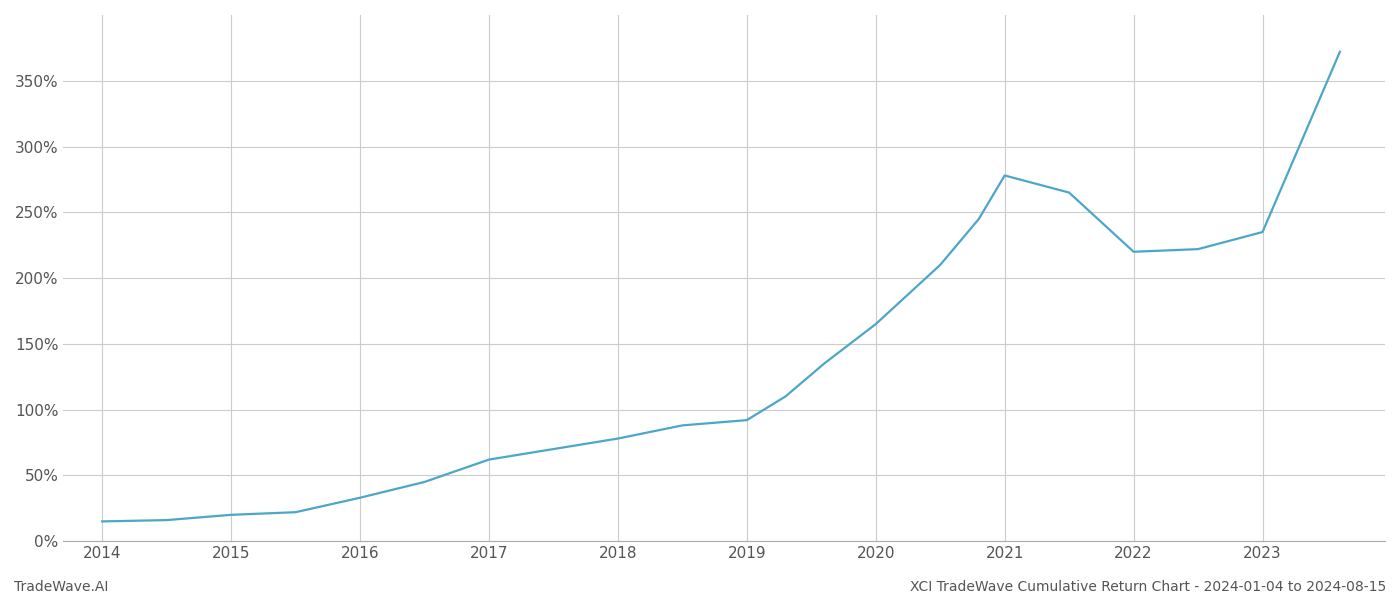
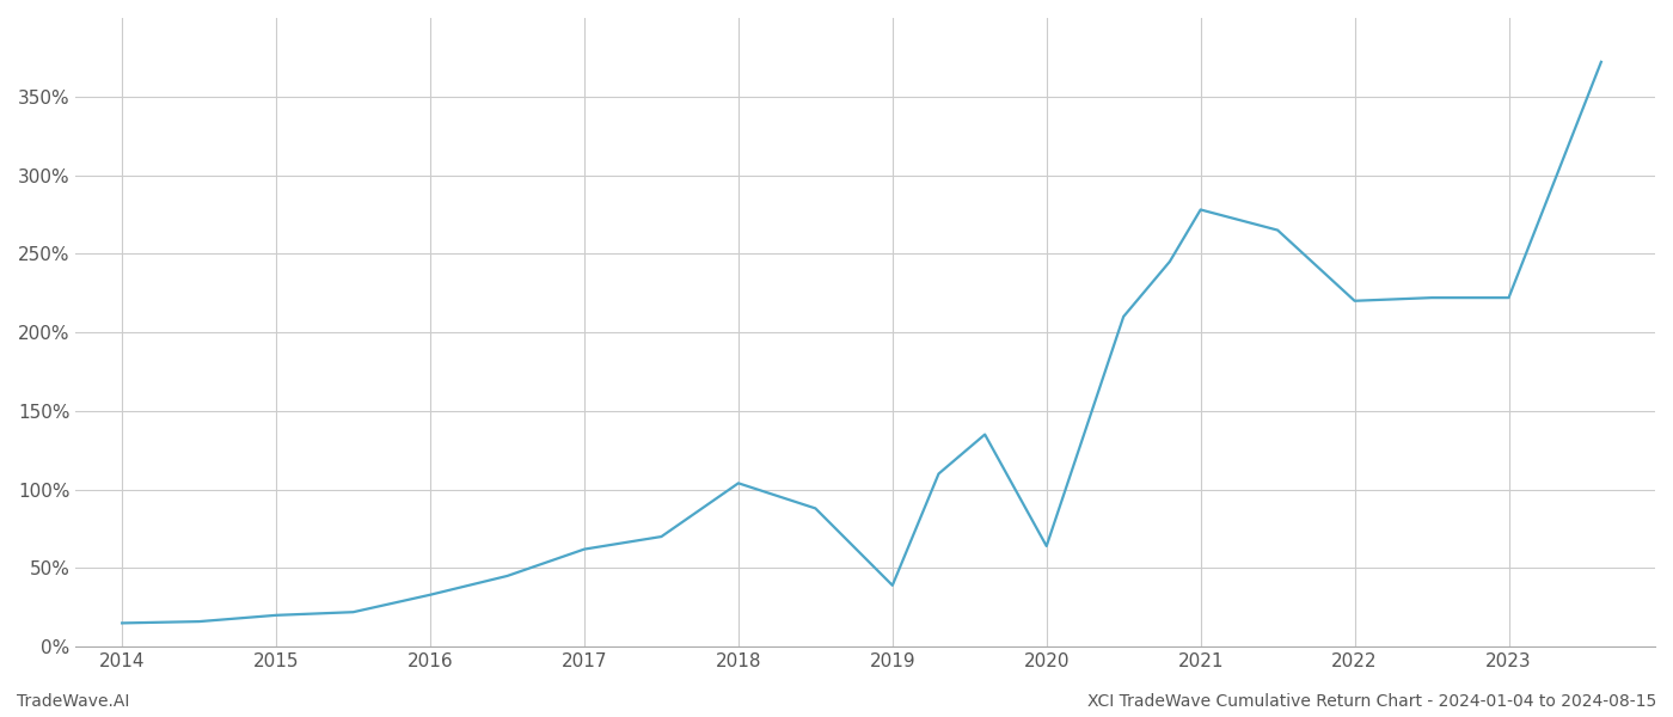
2018: 78% -> 104%
2019: 92% -> 39%
2020: 165% -> 64%
2023: 235% -> 222%
